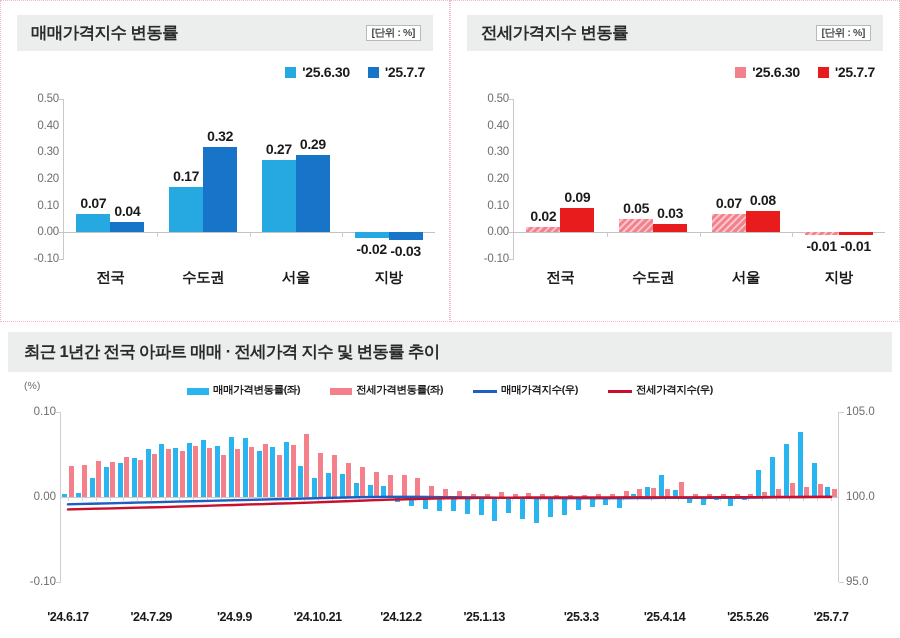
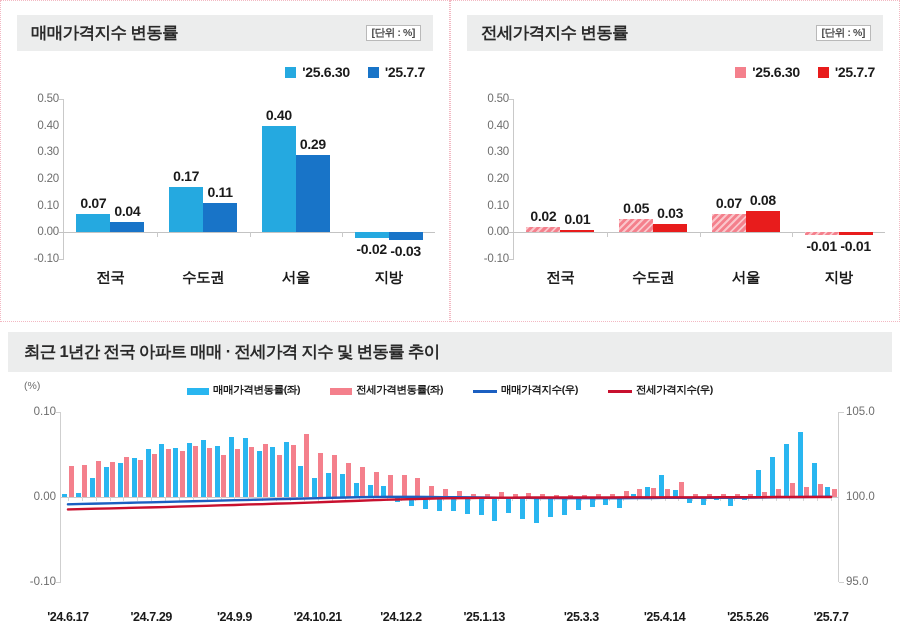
매매가격지수 변동률/'25.7.7/수도권: 0.32 -> 0.11
매매가격지수 변동률/'25.6.30/서울: 0.27 -> 0.40
전세가격지수 변동률/'25.7.7/전국: 0.09 -> 0.01
